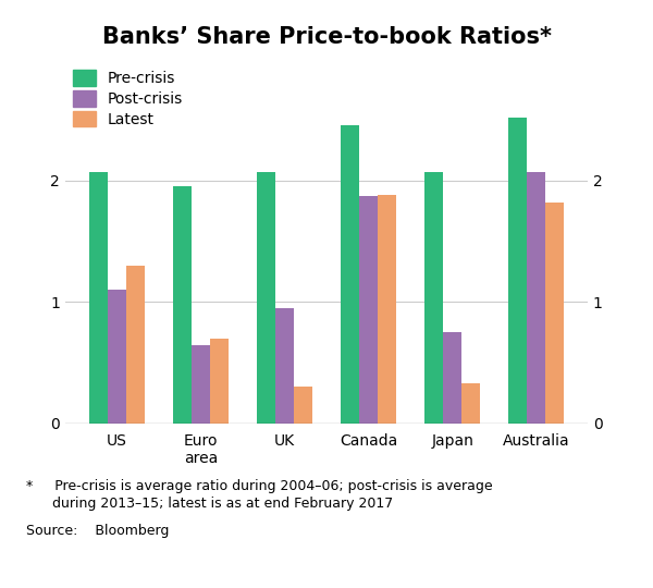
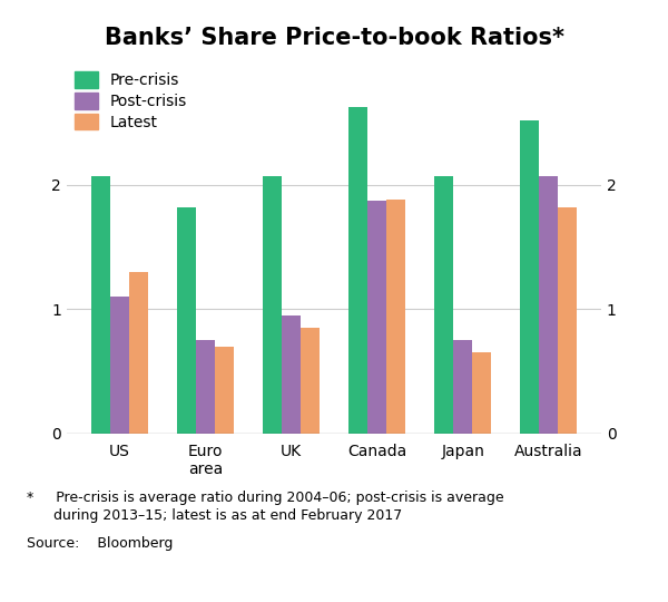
Pre-crisis/Euro area: 1.95 -> 1.82
Post-crisis/Euro area: 0.64 -> 0.75
Latest/UK: 0.30 -> 0.85
Pre-crisis/Canada: 2.45 -> 2.62
Latest/Japan: 0.33 -> 0.65
